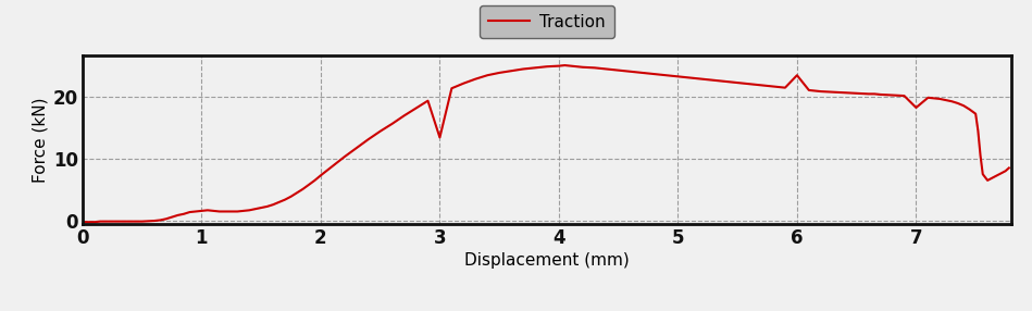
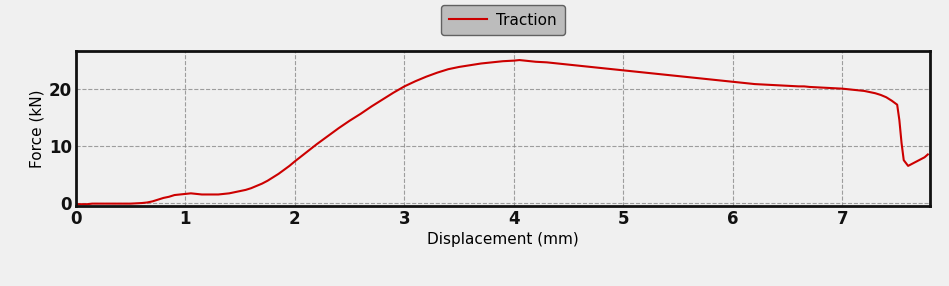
3: 13.4 -> 20.4
6: 23.4 -> 21.2
7: 18.2 -> 20.0
